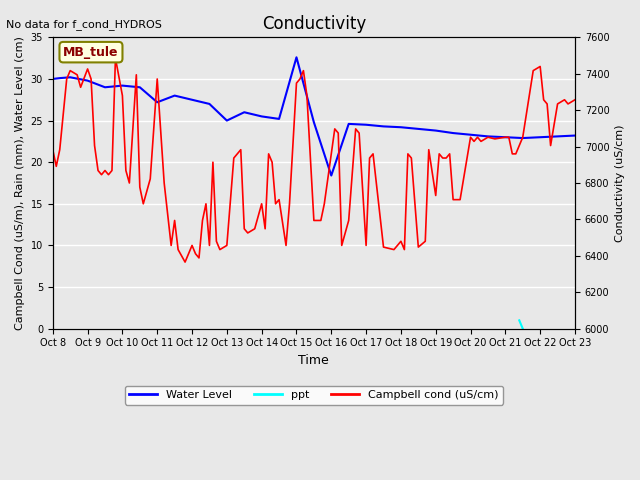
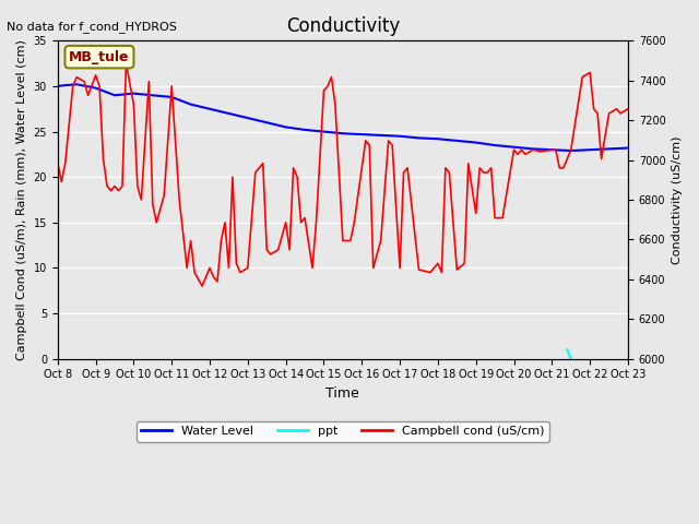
Water Level/Oct 11: 27.2 -> 28.8
Water Level/Oct 13: 25.0 -> 26.5
Water Level/Oct 15: 32.6 -> 25.0
Water Level/Oct 16: 18.4 -> 24.7
